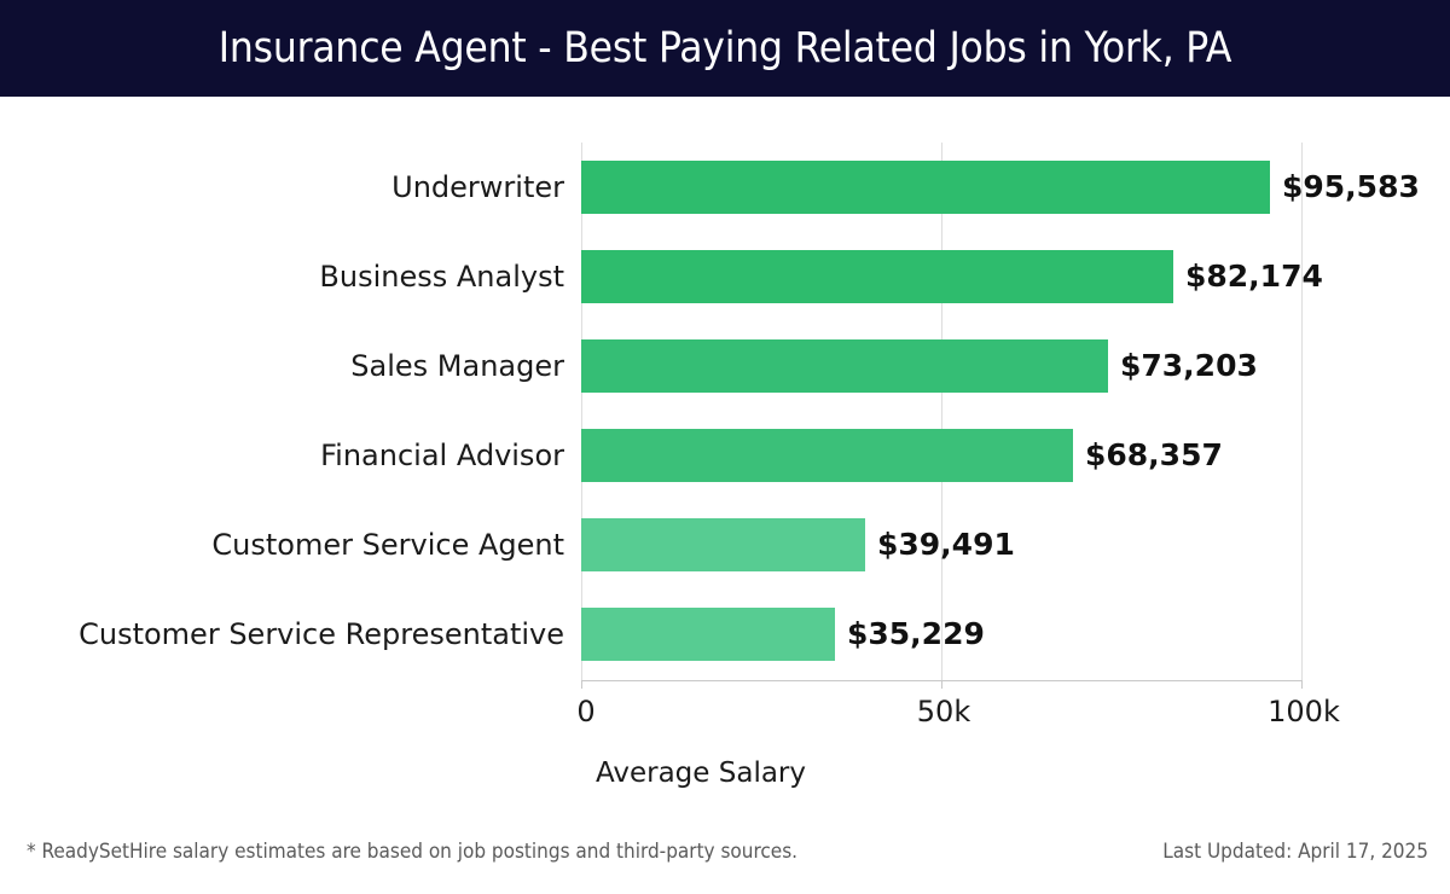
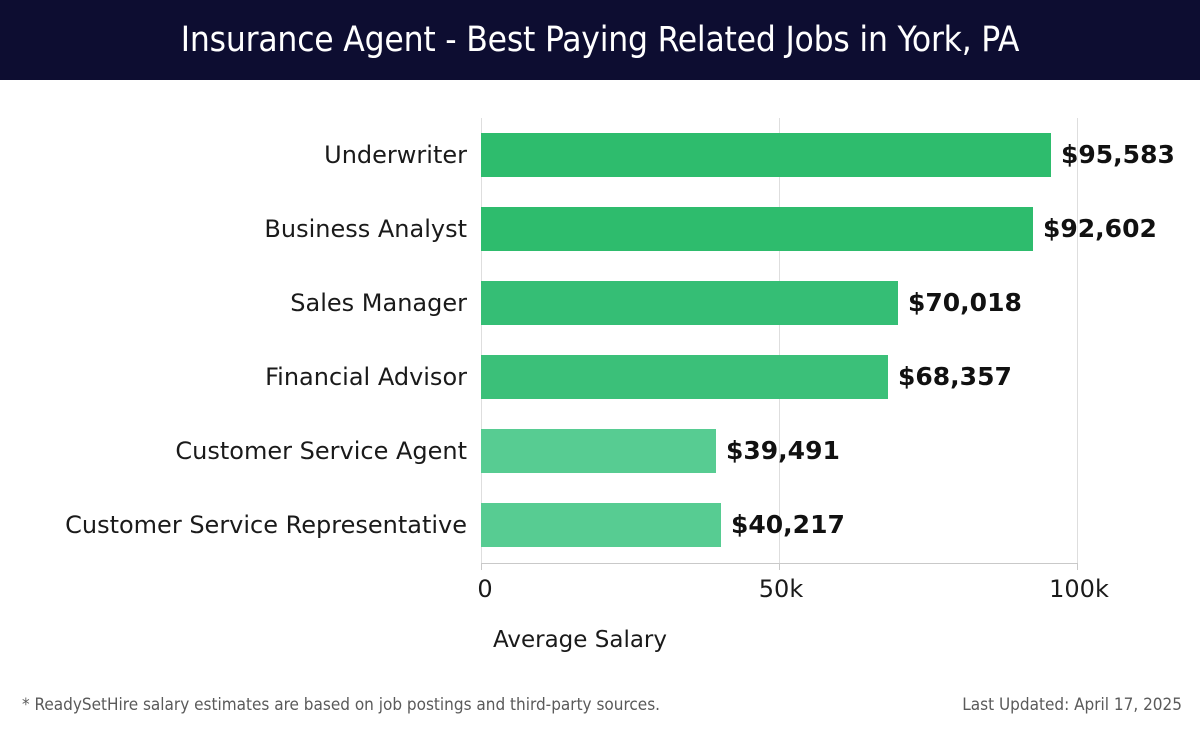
Business Analyst: $82,174 -> $92,602
Sales Manager: $73,203 -> $70,018
Customer Service Representative: $35,229 -> $40,217
